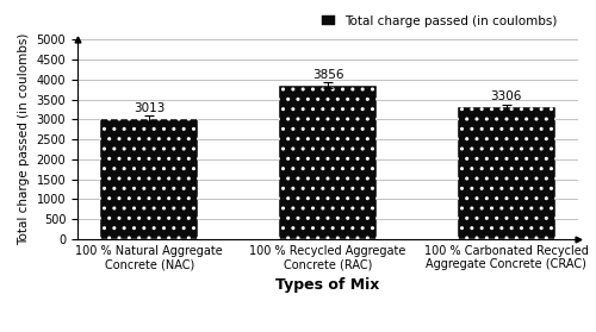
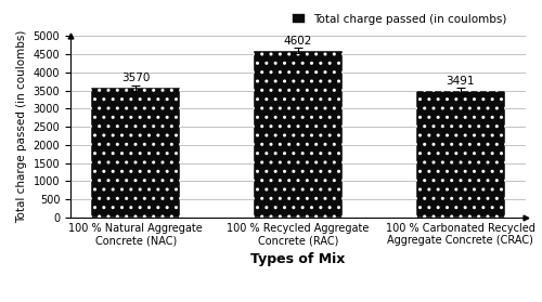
100 % Natural Aggregate Concrete (NAC): 3013 -> 3570
100 % Recycled Aggregate Concrete (RAC): 3856 -> 4602
100 % Carbonated Recycled Aggregate Concrete (CRAC): 3306 -> 3491
